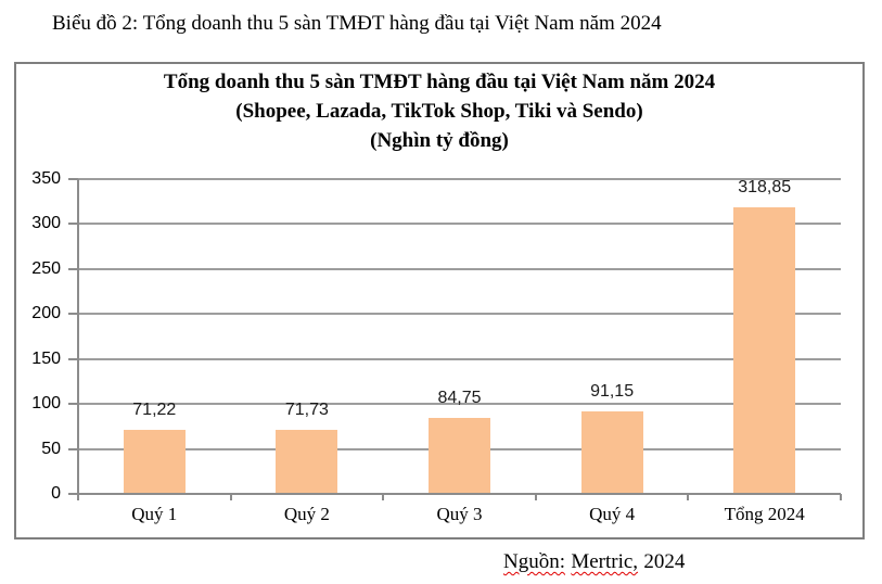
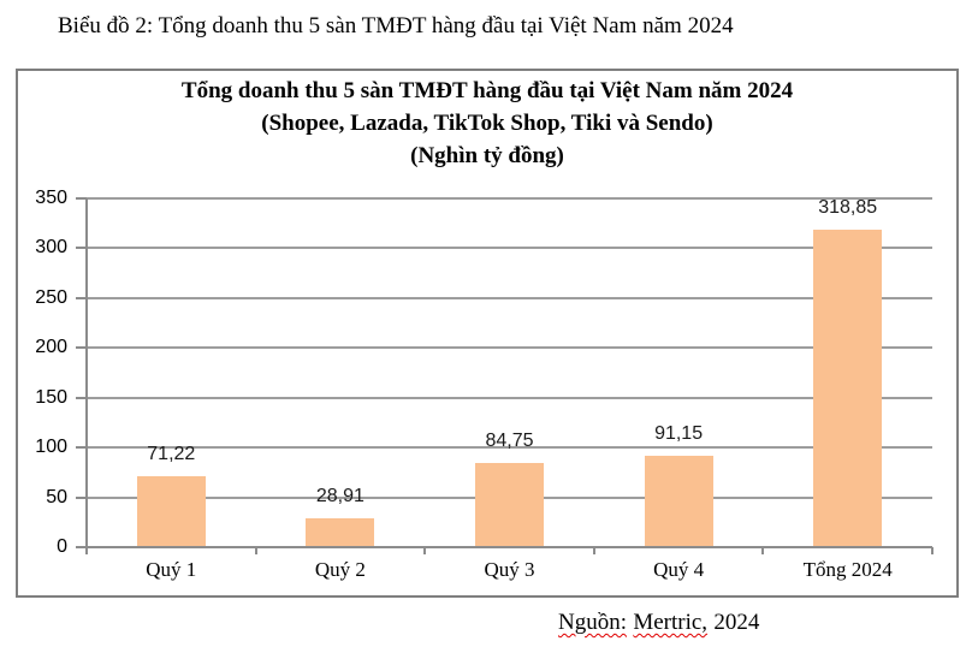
Quý 2: 71,73 -> 28,91
